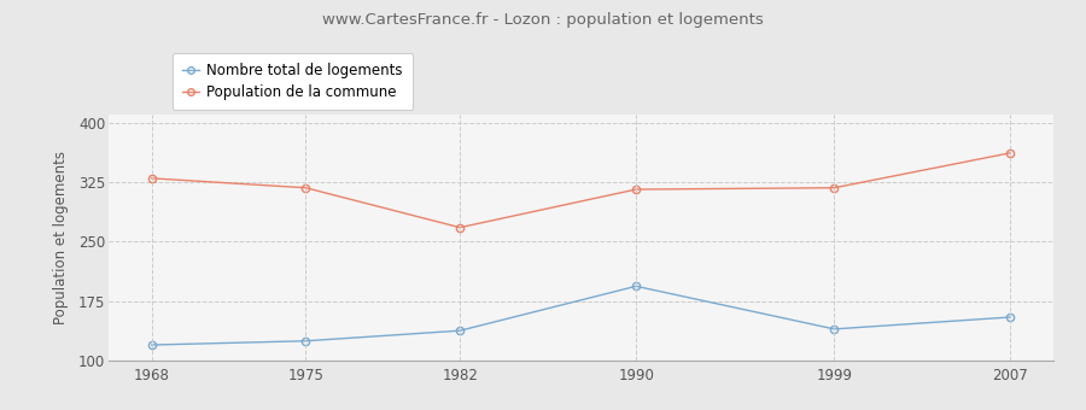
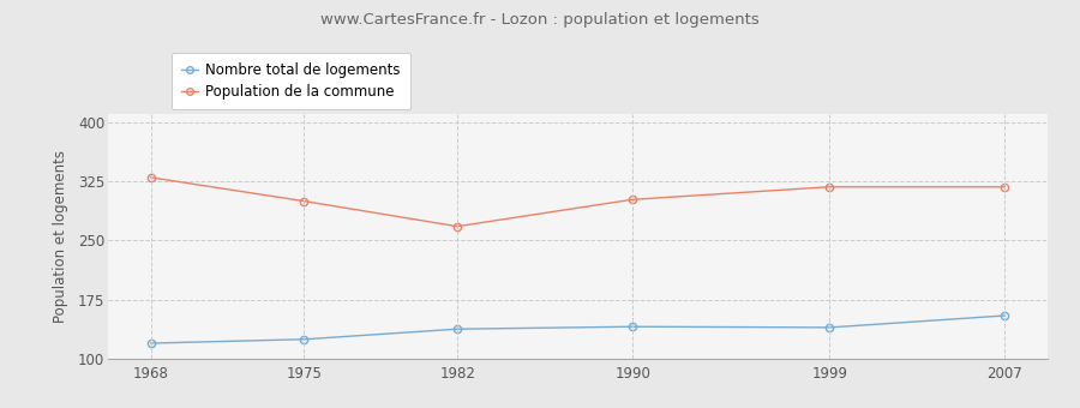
Population de la commune/1975: 318 -> 300
Nombre total de logements/1990: 194 -> 141
Population de la commune/1990: 316 -> 302
Population de la commune/2007: 362 -> 318
